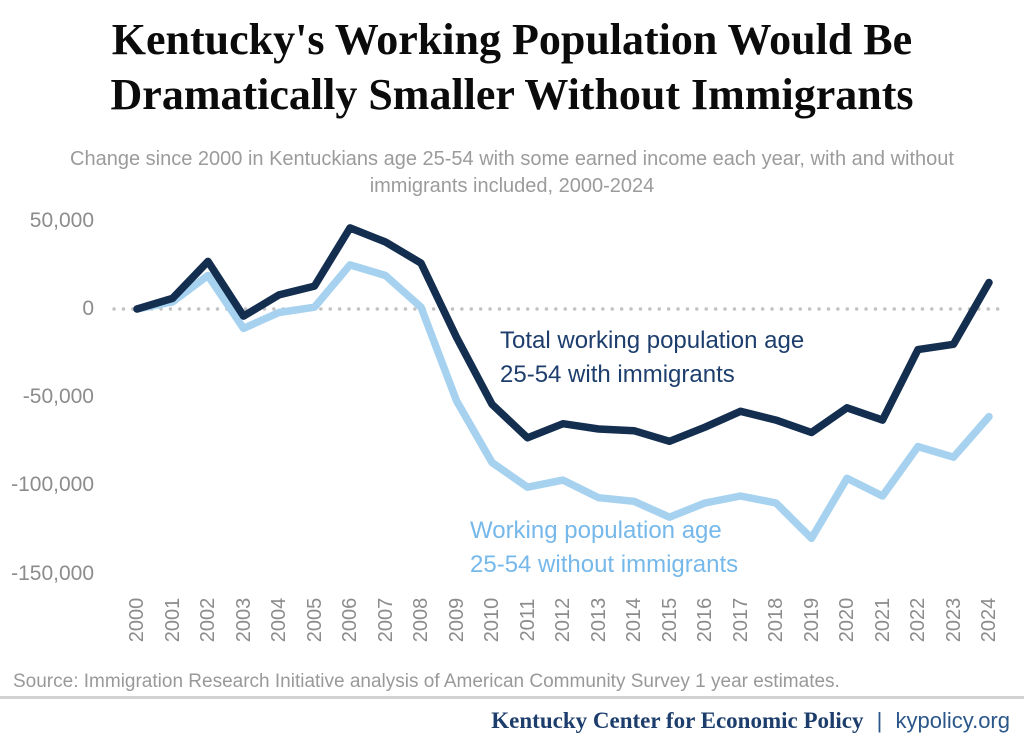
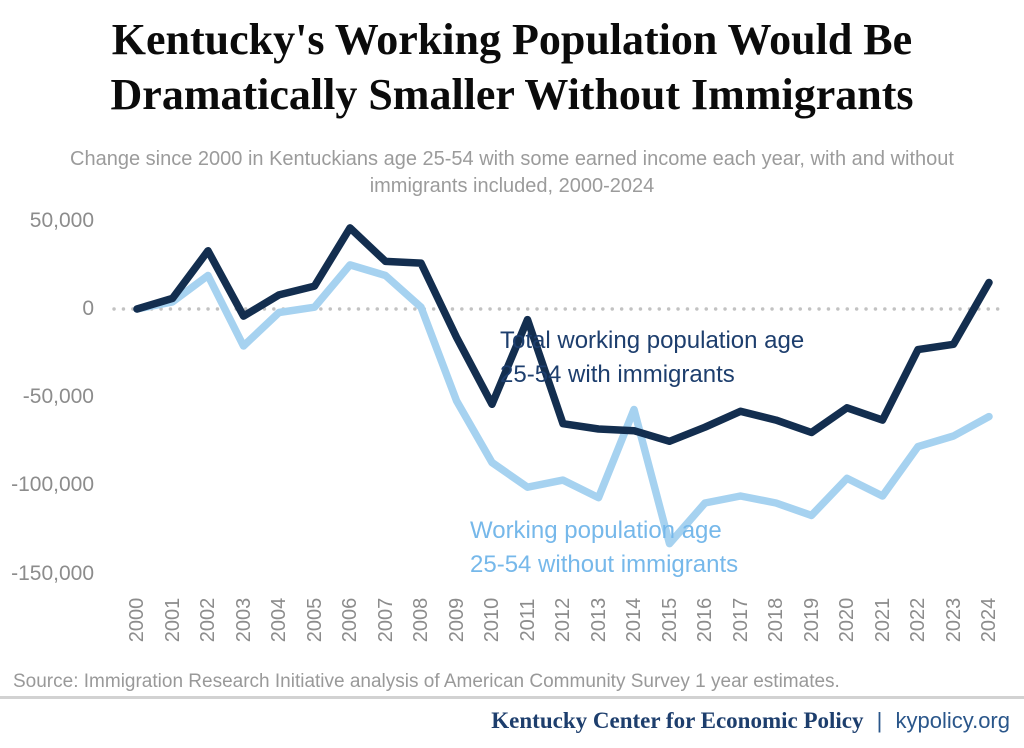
Total working population age 25-54 with immigrants/2002: 27000 -> 33000
Working population age 25-54 without immigrants/2003: -11000 -> -21000
Total working population age 25-54 with immigrants/2007: 38000 -> 27000
Total working population age 25-54 with immigrants/2011: -73000 -> -6000
Working population age 25-54 without immigrants/2014: -109000 -> -57000
Working population age 25-54 without immigrants/2015: -118000 -> -133000
Working population age 25-54 without immigrants/2019: -130000 -> -117000
Working population age 25-54 without immigrants/2023: -84000 -> -72000
